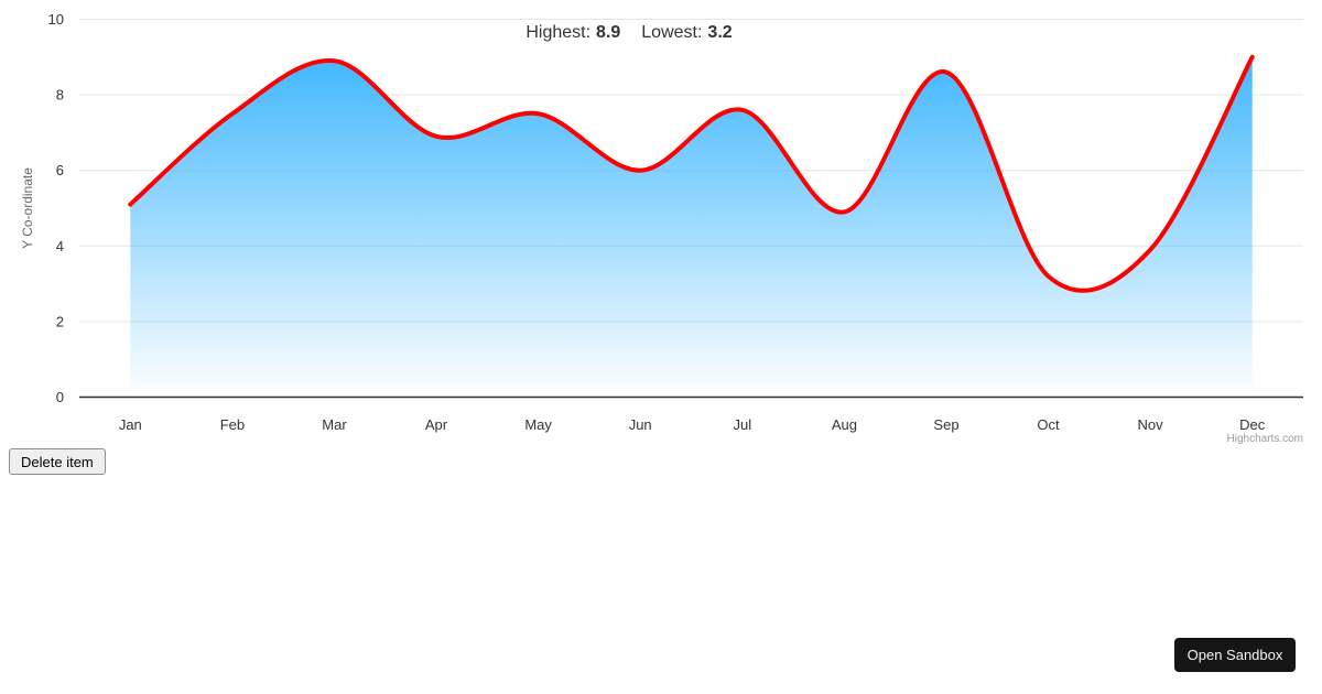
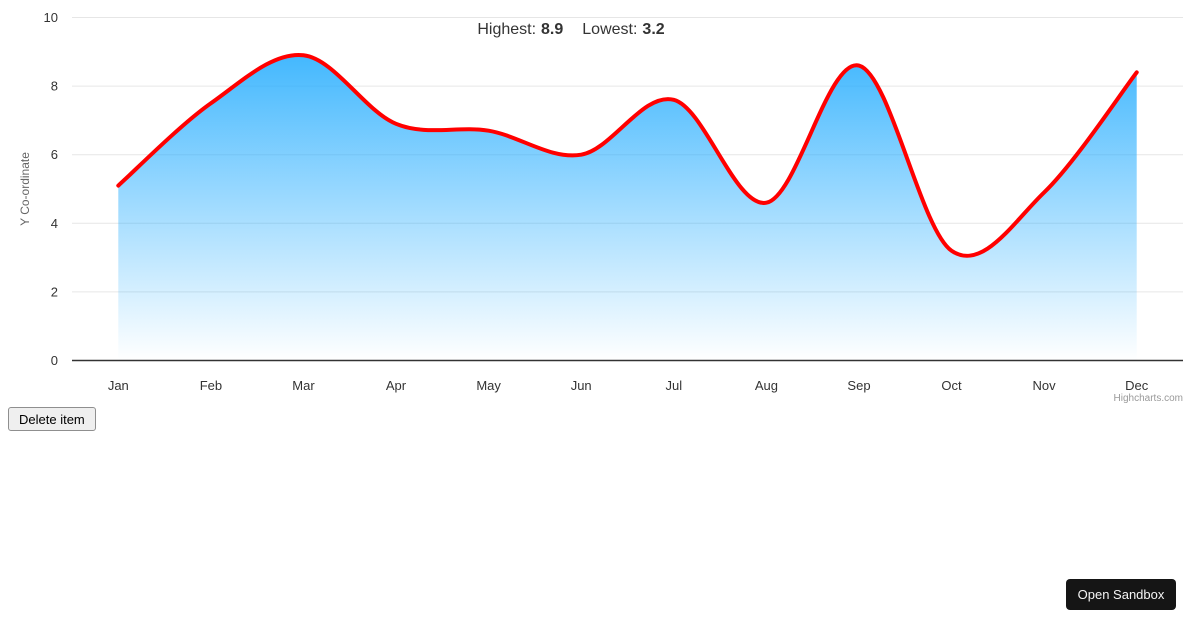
May: 7.5 -> 6.7
Aug: 4.9 -> 4.6
Nov: 3.9 -> 4.9
Dec: 9.0 -> 8.4
